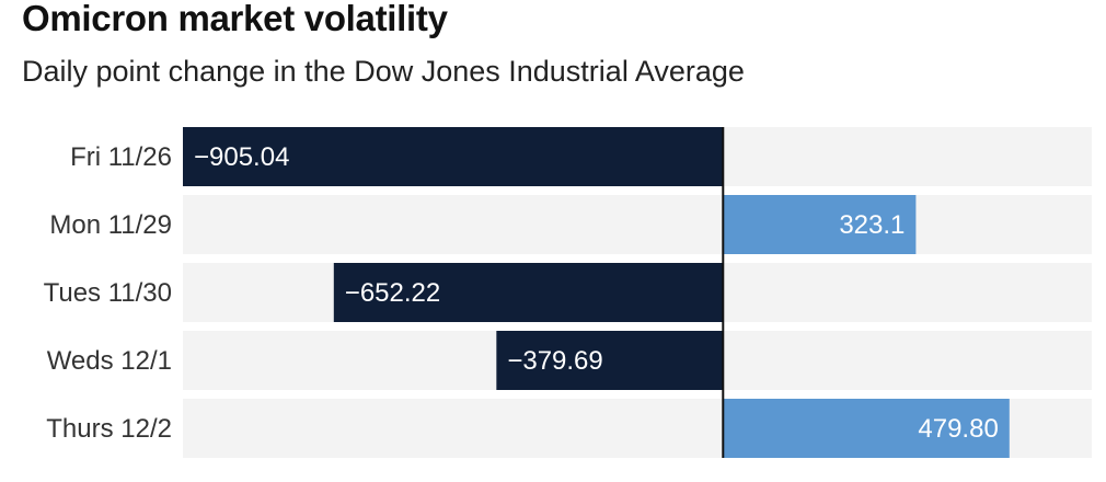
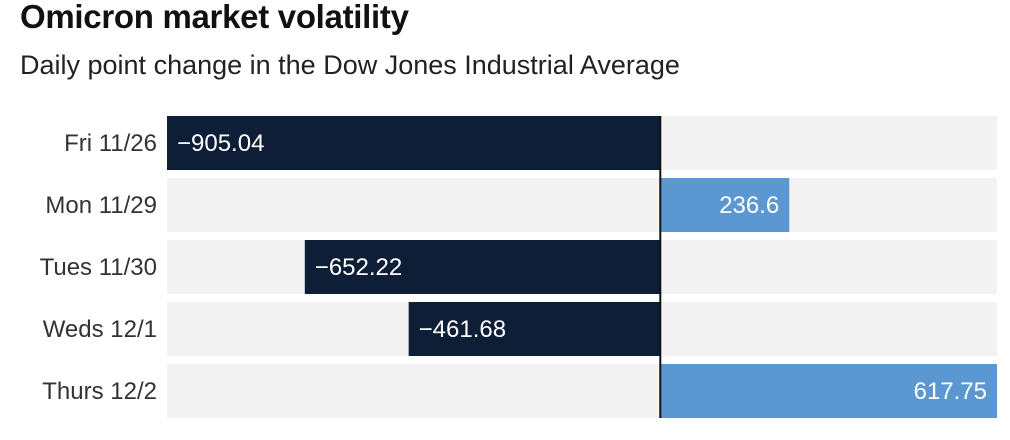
Mon 11/29: 323.1 -> 236.6
Weds 12/1: −379.69 -> −461.68
Thurs 12/2: 479.80 -> 617.75
